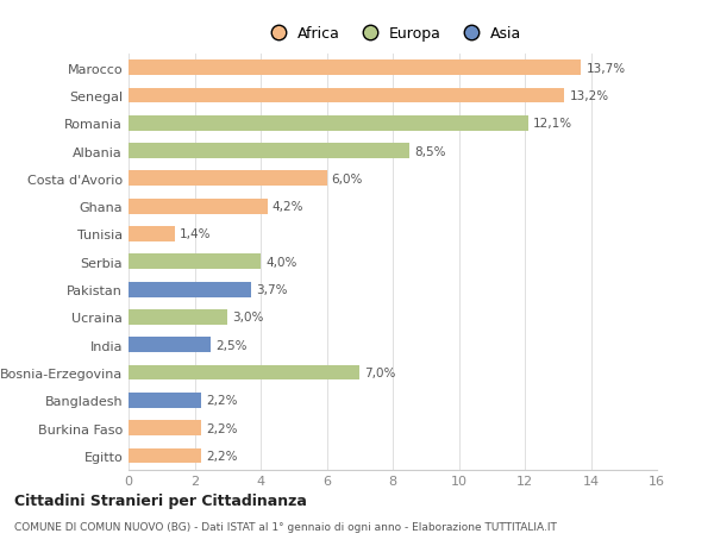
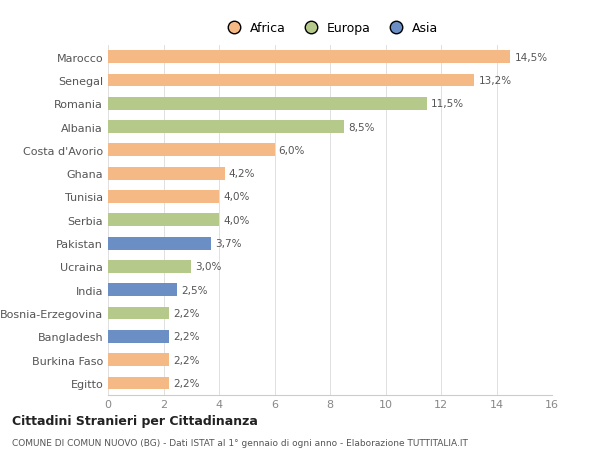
Marocco: 13,7% -> 14,5%
Romania: 12,1% -> 11,5%
Tunisia: 1,4% -> 4,0%
Bosnia-Erzegovina: 7,0% -> 2,2%
